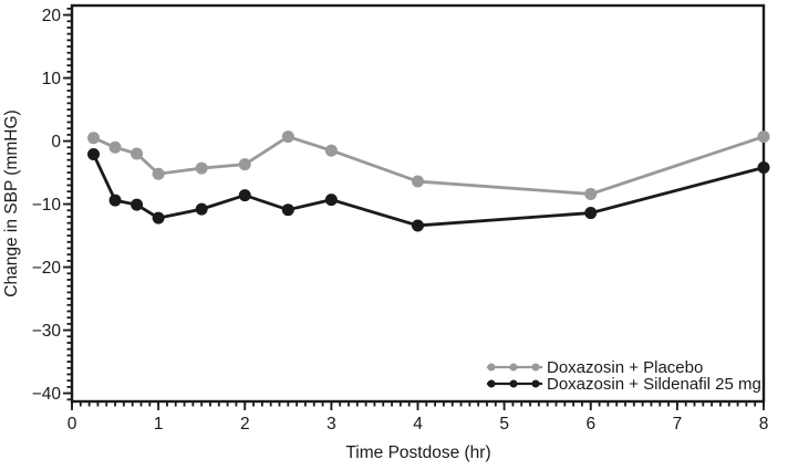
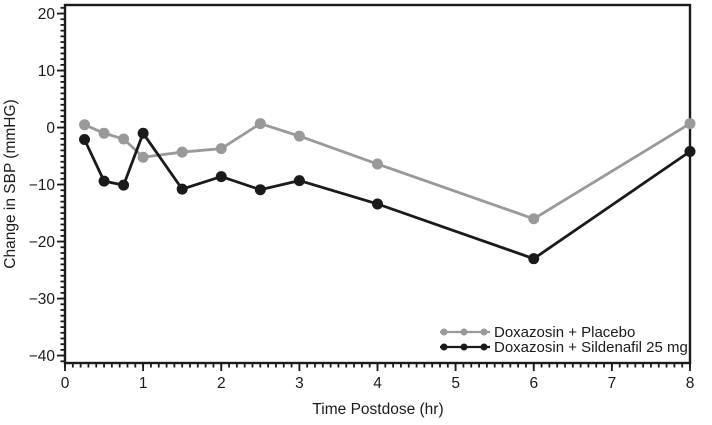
Doxazosin + Sildenafil 25 mg/1: -12 -> -1
Doxazosin + Placebo/6: -8 -> -16
Doxazosin + Sildenafil 25 mg/6: -11 -> -23
